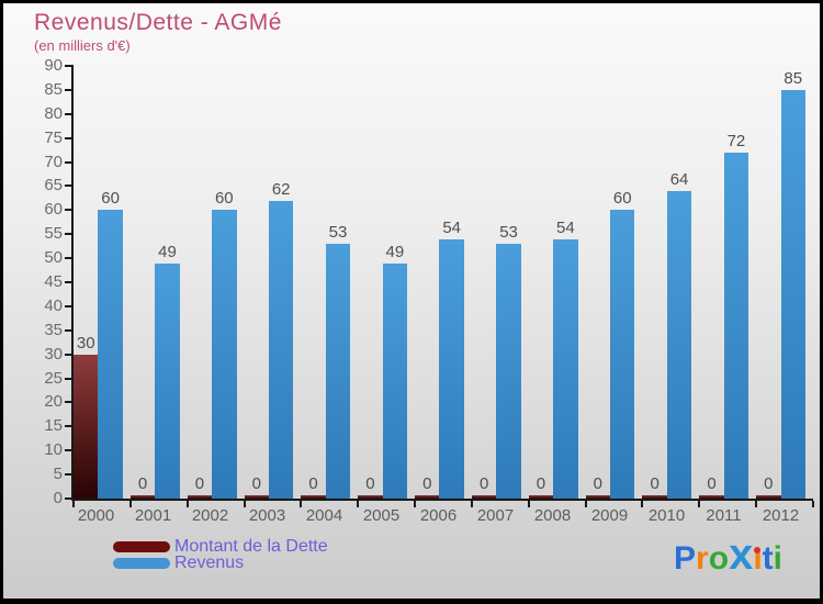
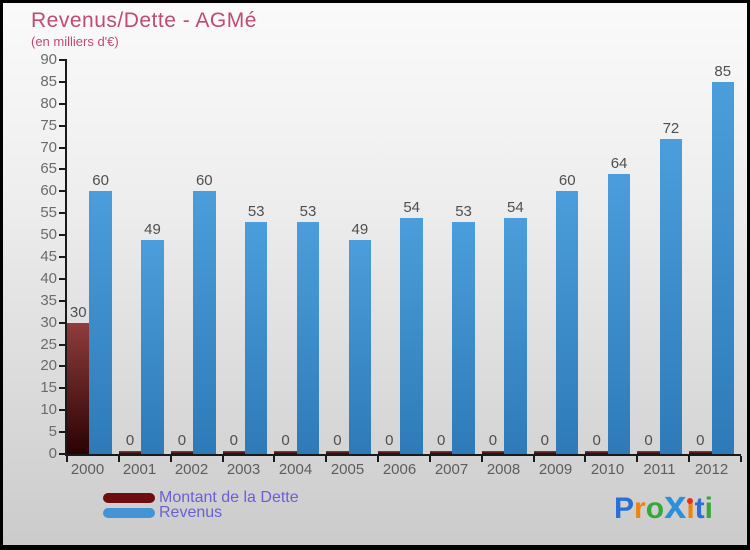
Revenus/2003: 62 -> 53
